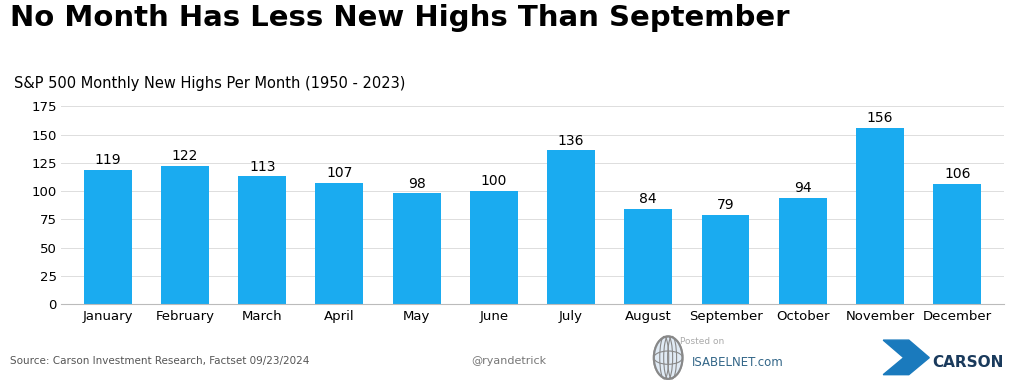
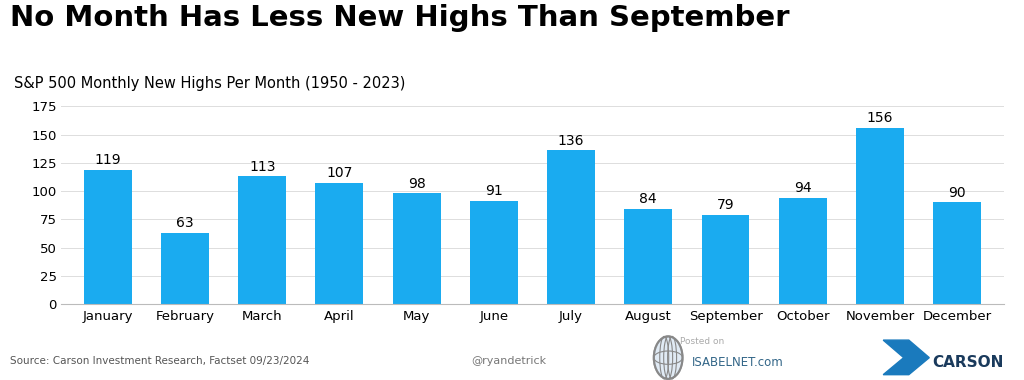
February: 122 -> 63
June: 100 -> 91
December: 106 -> 90
